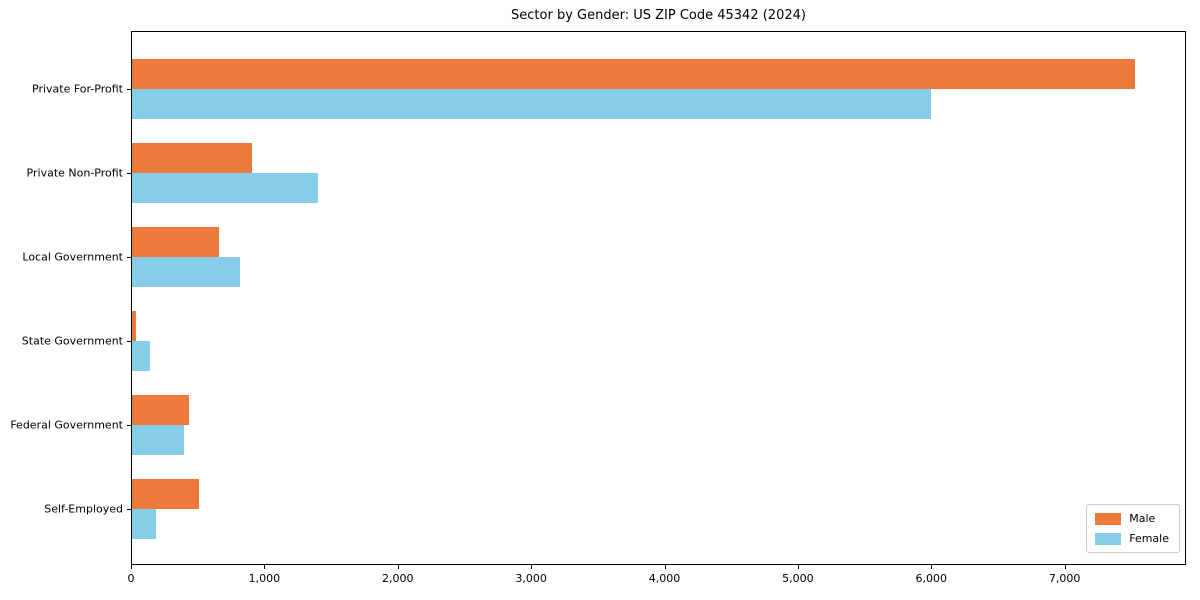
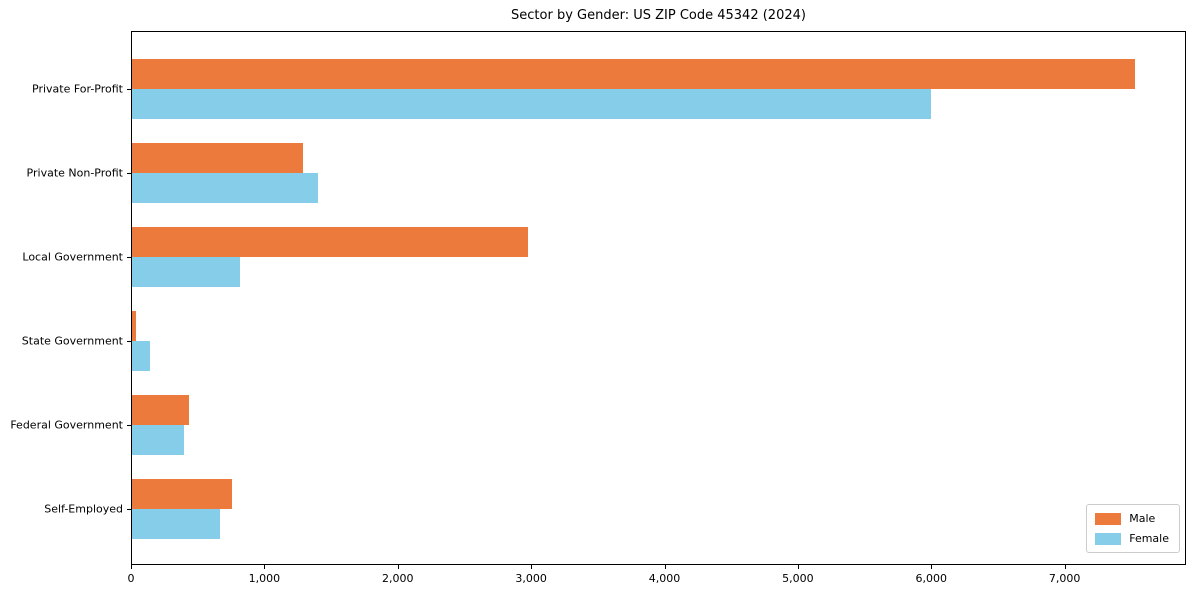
Male/Private Non-Profit: 910 -> 1290
Male/Local Government: 660 -> 2980
Male/Self-Employed: 510 -> 760
Female/Self-Employed: 180 -> 670
